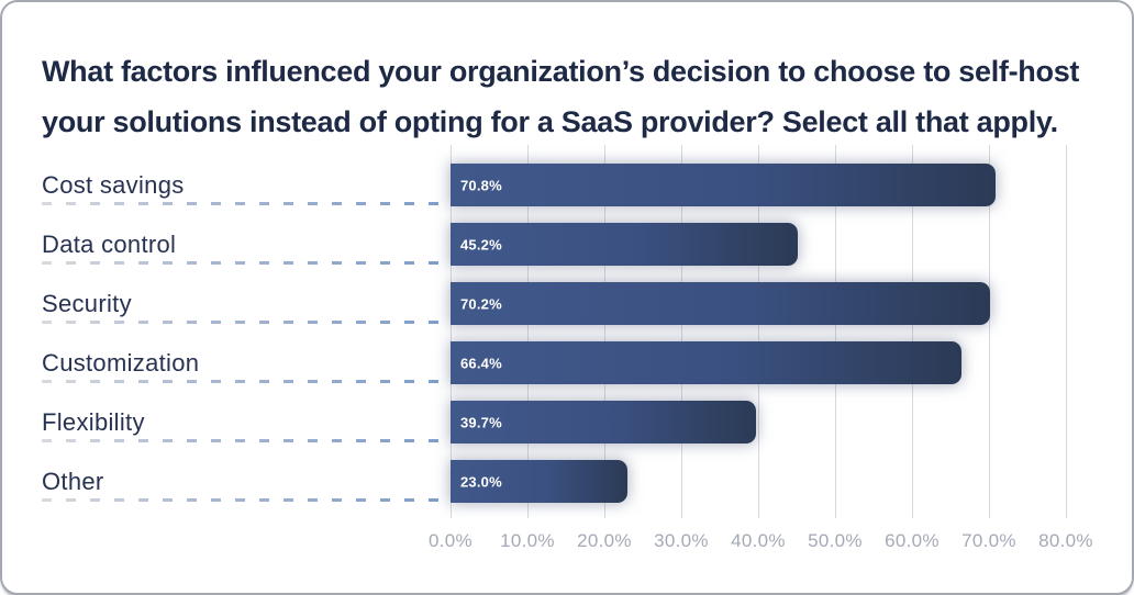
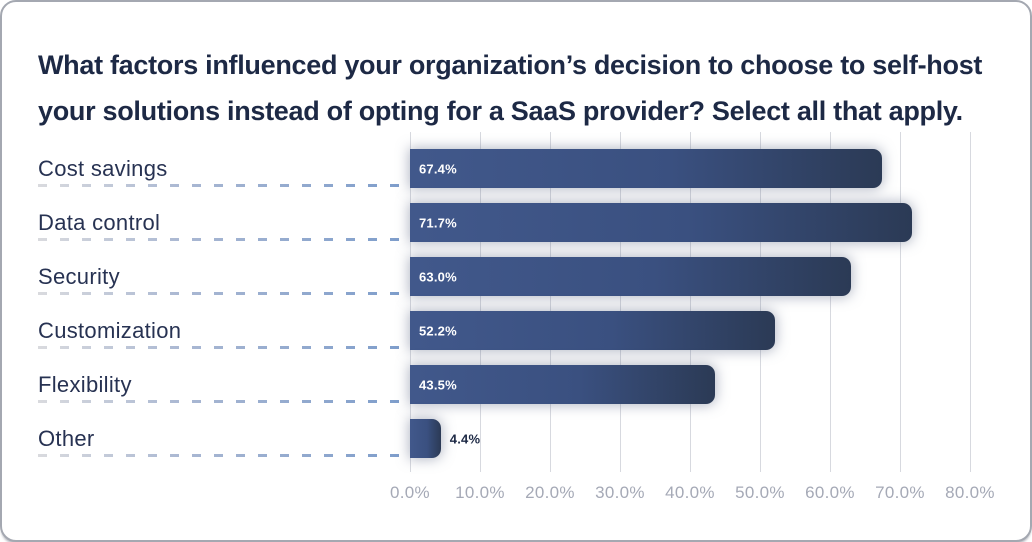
Cost savings: 70.8% -> 67.4%
Data control: 45.2% -> 71.7%
Security: 70.2% -> 63.0%
Customization: 66.4% -> 52.2%
Flexibility: 39.7% -> 43.5%
Other: 23.0% -> 4.4%
